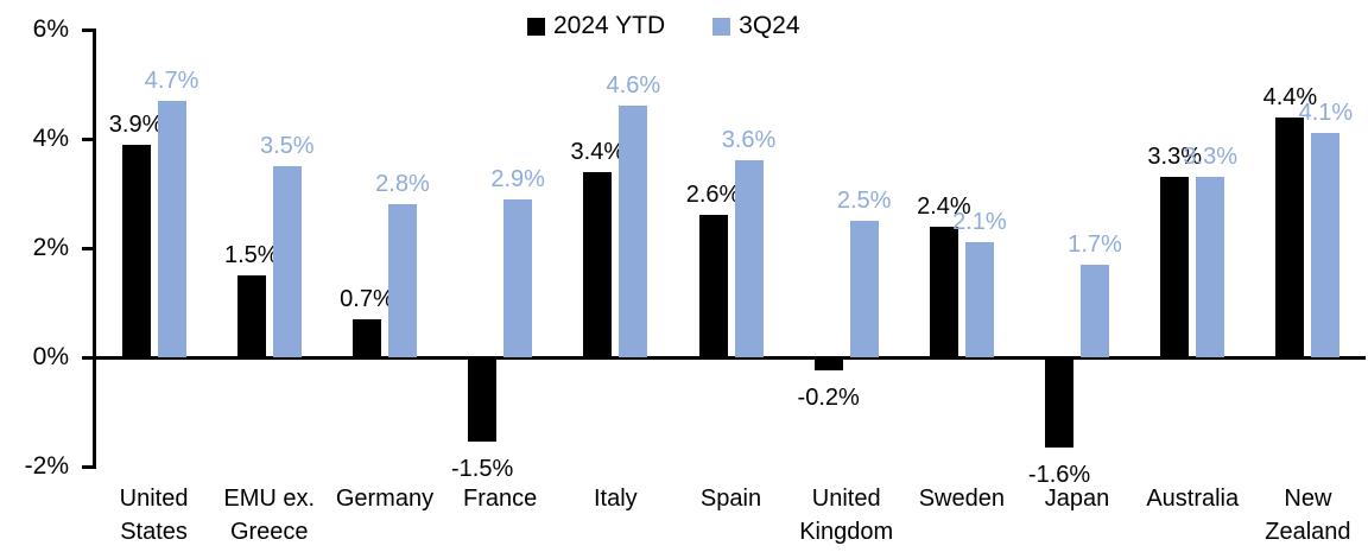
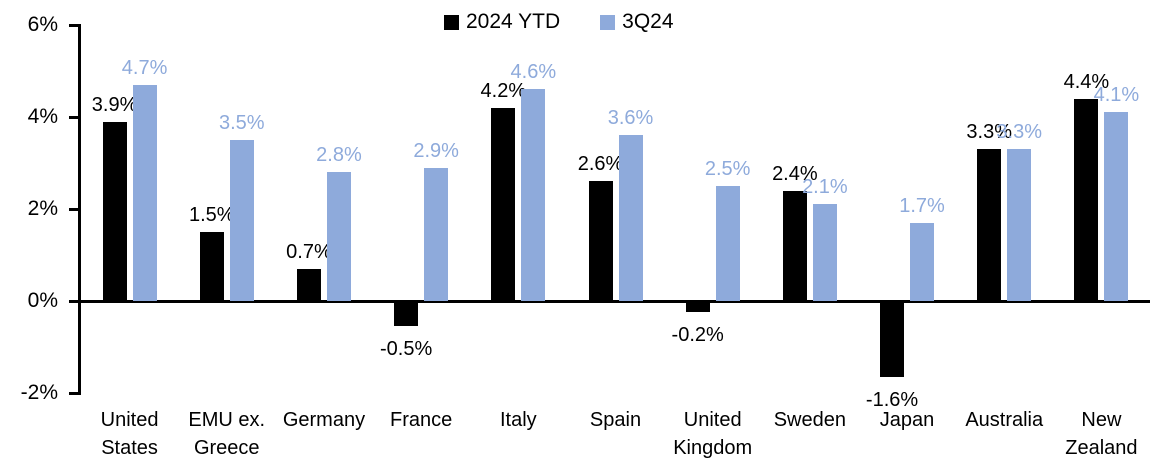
2024 YTD/France: -1.5% -> -0.5%
2024 YTD/Italy: 3.4% -> 4.2%
